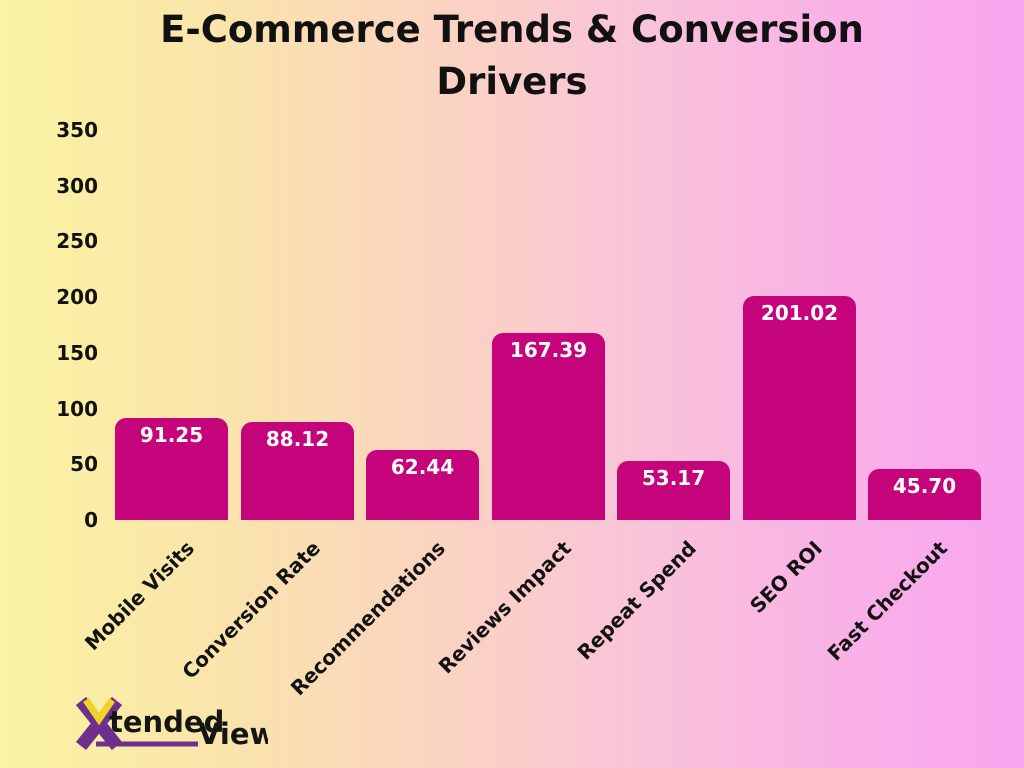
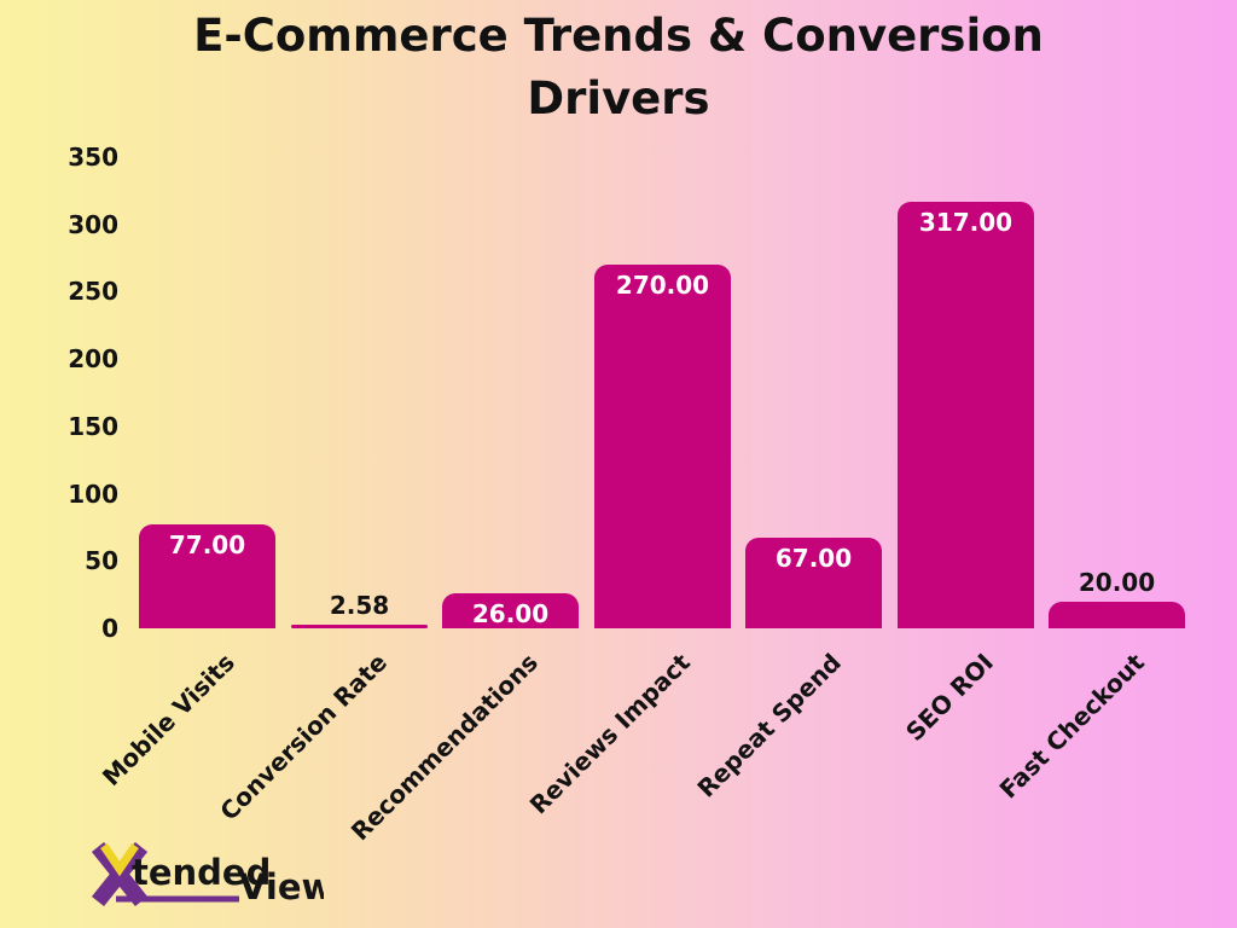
Mobile Visits: 91.25 -> 77.00
Conversion Rate: 88.12 -> 2.58
Recommendations: 62.44 -> 26.00
Reviews Impact: 167.39 -> 270.00
Repeat Spend: 53.17 -> 67.00
SEO ROI: 201.02 -> 317.00
Fast Checkout: 45.70 -> 20.00
